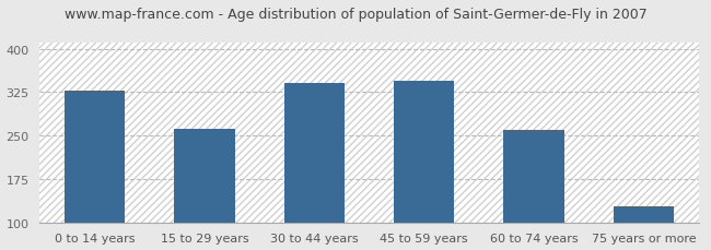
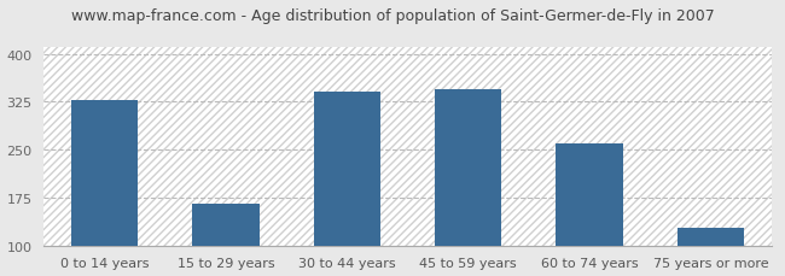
15 to 29 years: 261 -> 166
